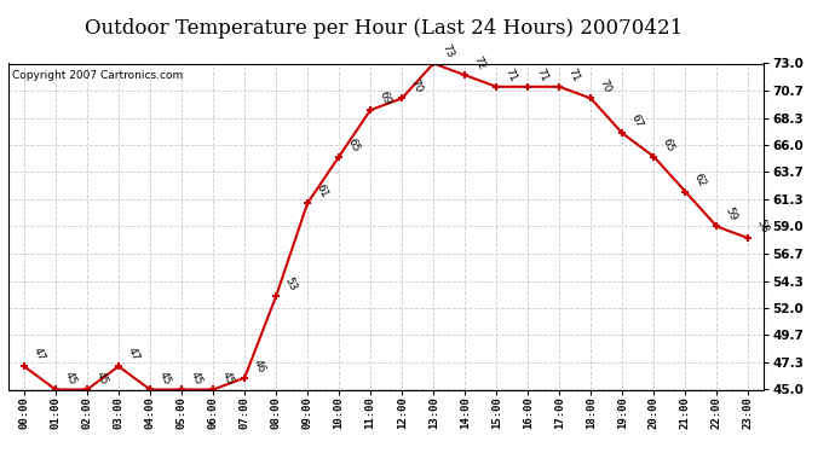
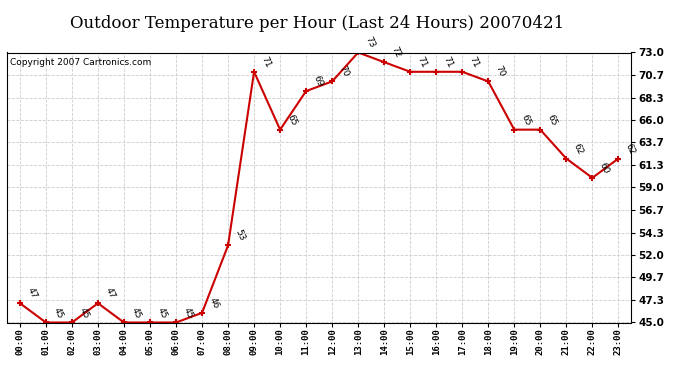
09:00: 61 -> 71
19:00: 67 -> 65
22:00: 59 -> 60
23:00: 58 -> 62
